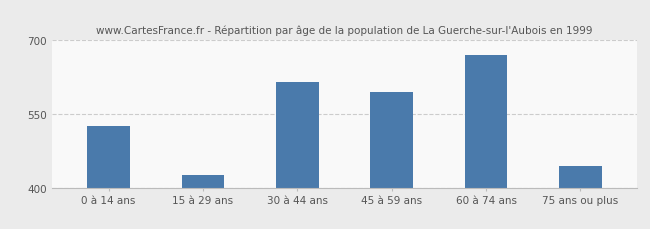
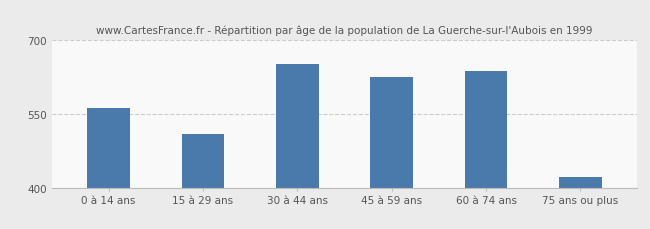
0 à 14 ans: 525 -> 562
15 à 29 ans: 425 -> 510
30 à 44 ans: 615 -> 652
45 à 59 ans: 595 -> 625
60 à 74 ans: 670 -> 638
75 ans ou plus: 445 -> 422
